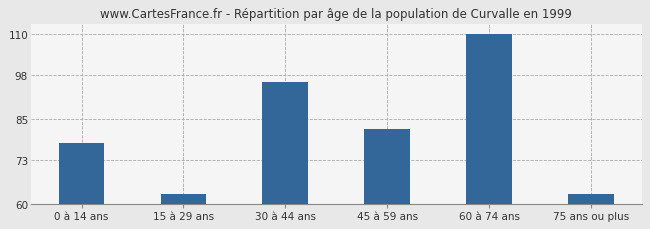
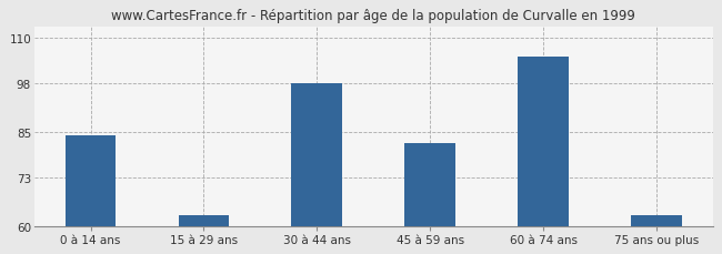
0 à 14 ans: 78 -> 84
30 à 44 ans: 96 -> 98
60 à 74 ans: 110 -> 105
